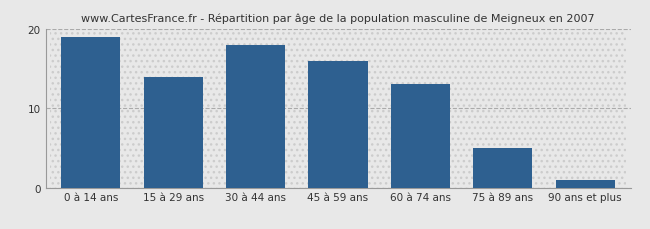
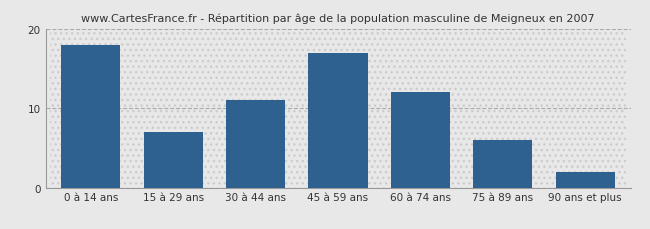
0 à 14 ans: 19 -> 18
15 à 29 ans: 14 -> 7
30 à 44 ans: 18 -> 11
45 à 59 ans: 16 -> 17
60 à 74 ans: 13 -> 12
75 à 89 ans: 5 -> 6
90 ans et plus: 1 -> 2
